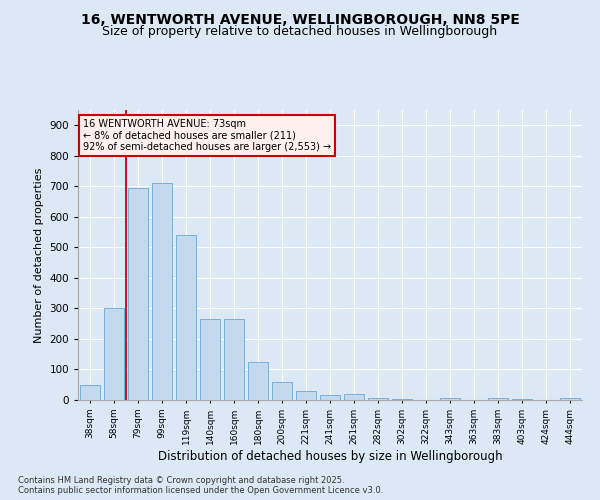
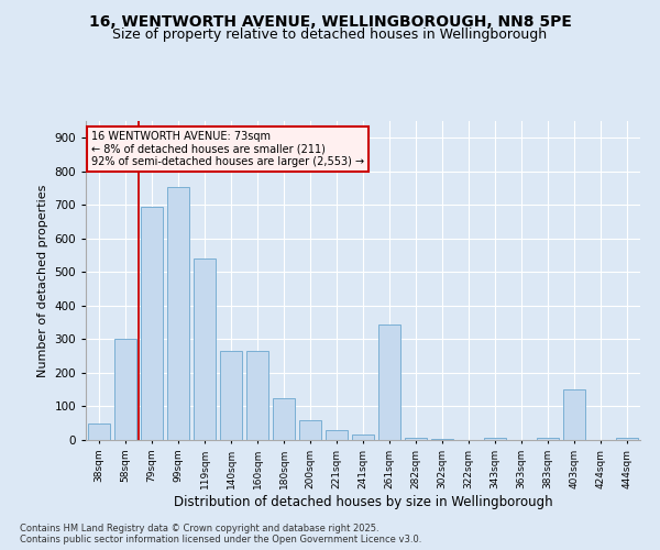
99sqm: 710 -> 755
261sqm: 20 -> 345
403sqm: 2 -> 150
